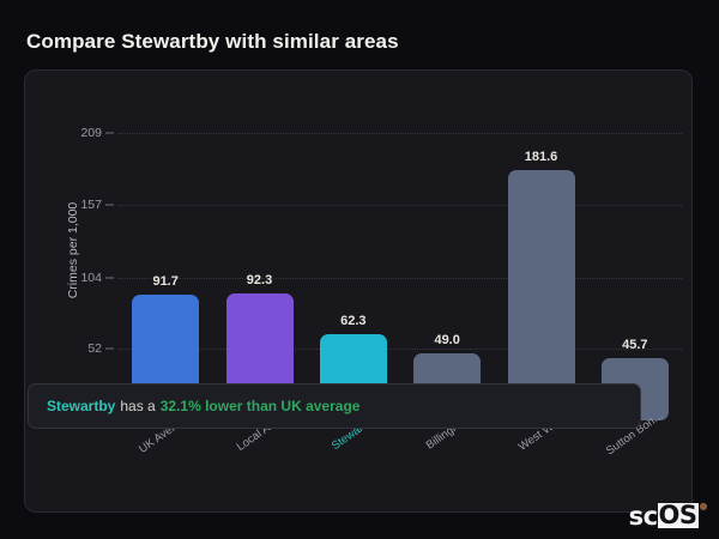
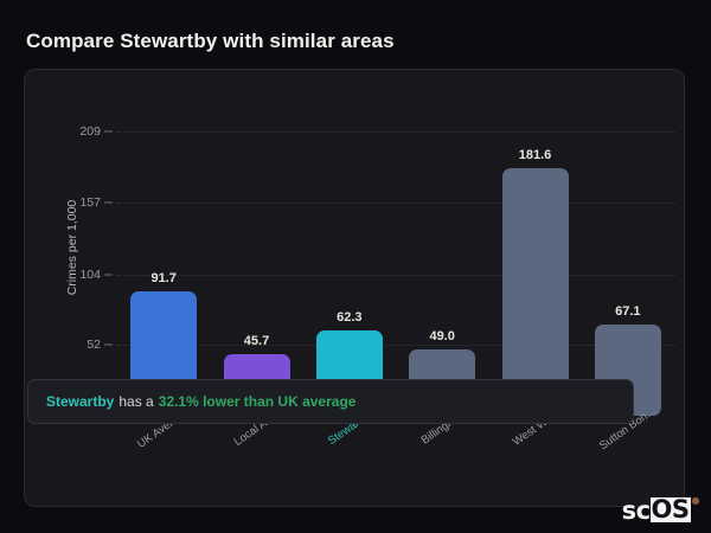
Local Area: 92.3 -> 45.7
Sutton Bon...: 45.7 -> 67.1
